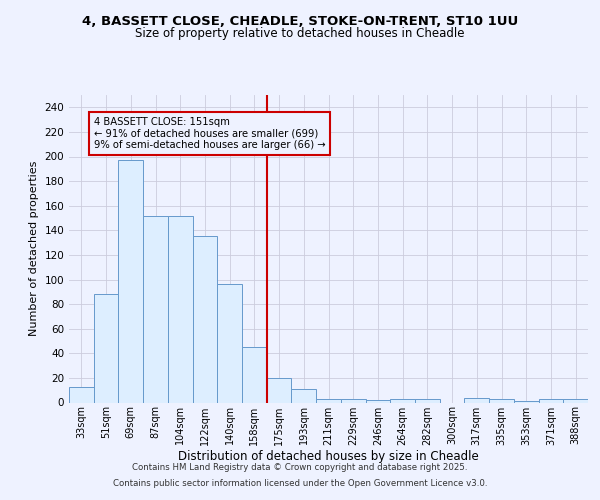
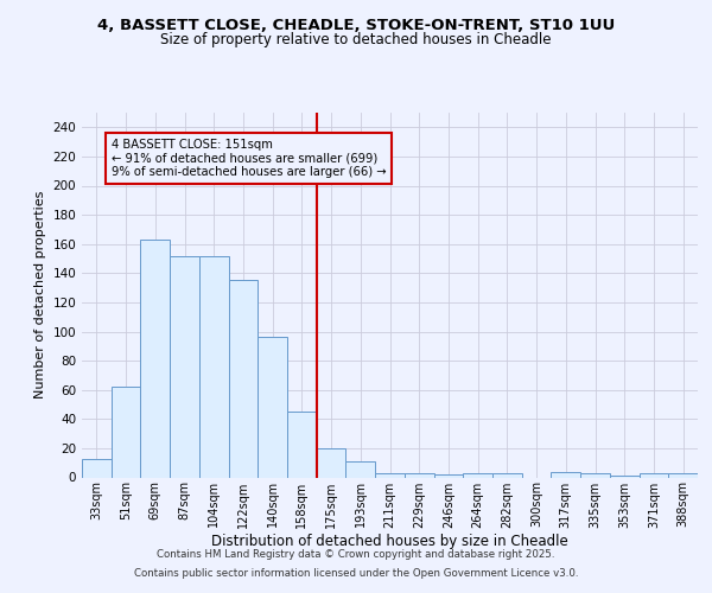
51sqm: 88 -> 62
69sqm: 197 -> 163
